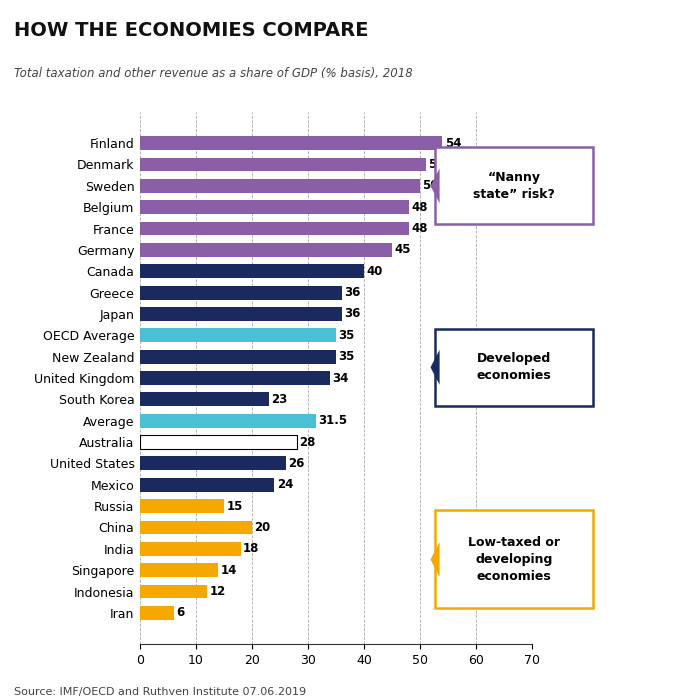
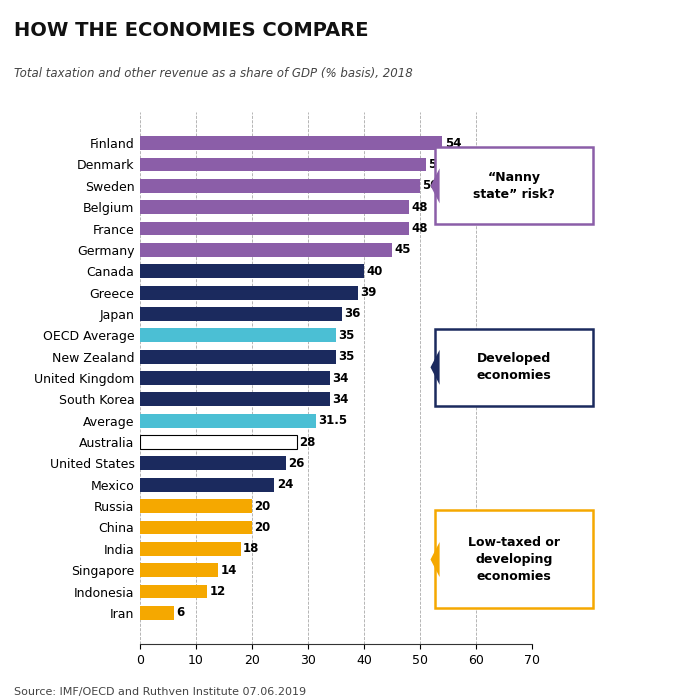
Greece: 36 -> 39
South Korea: 23 -> 34
Russia: 15 -> 20
